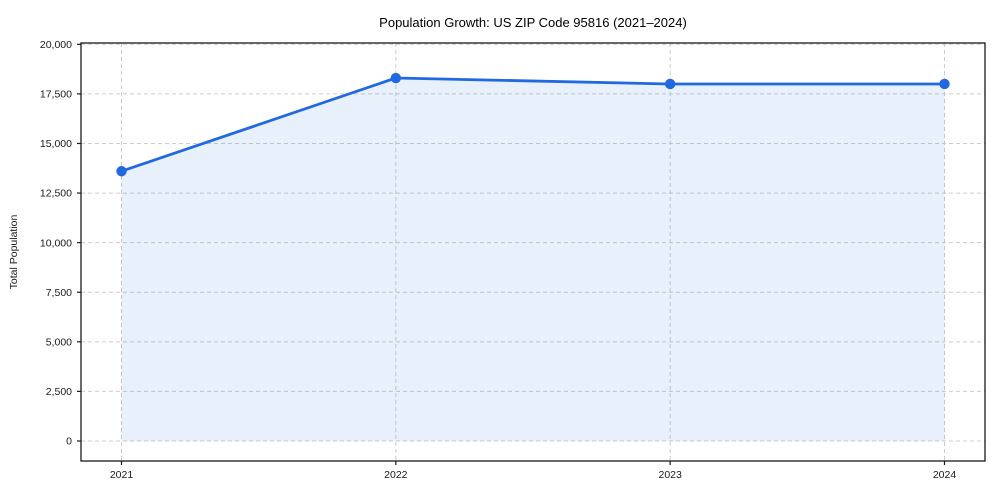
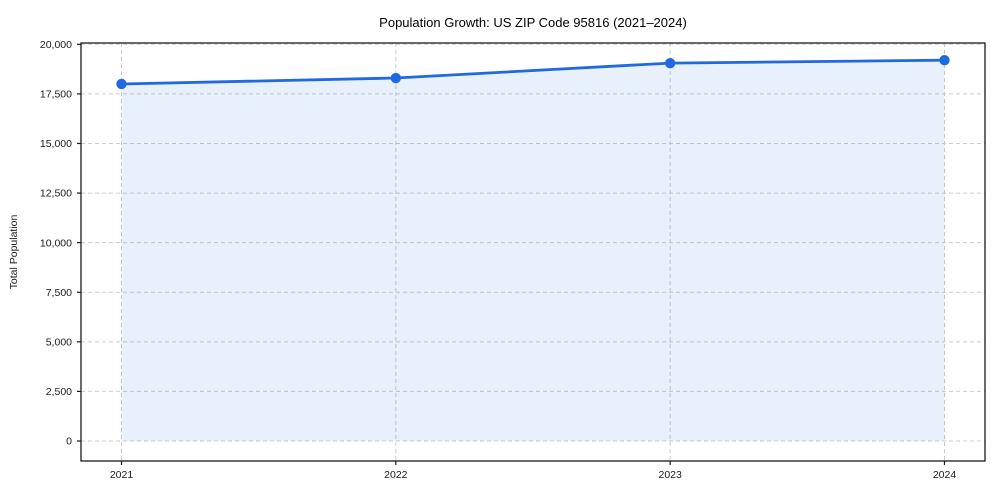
2021: 13600 -> 18000
2023: 18000 -> 19000
2024: 18000 -> 19200
